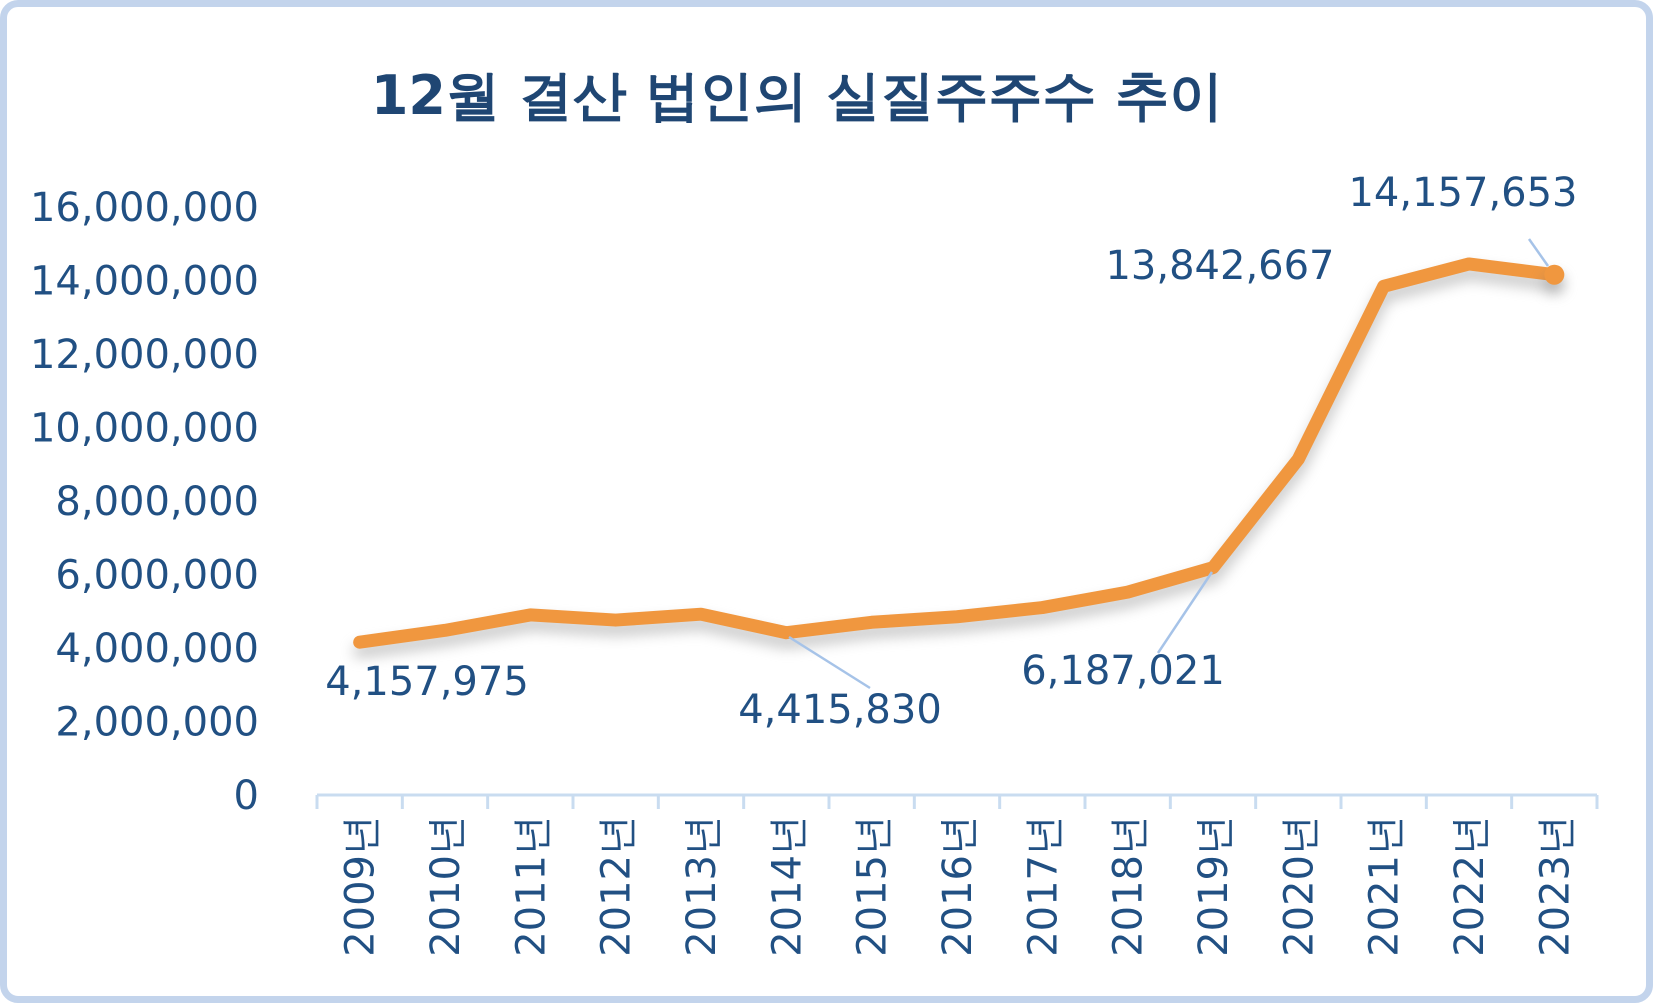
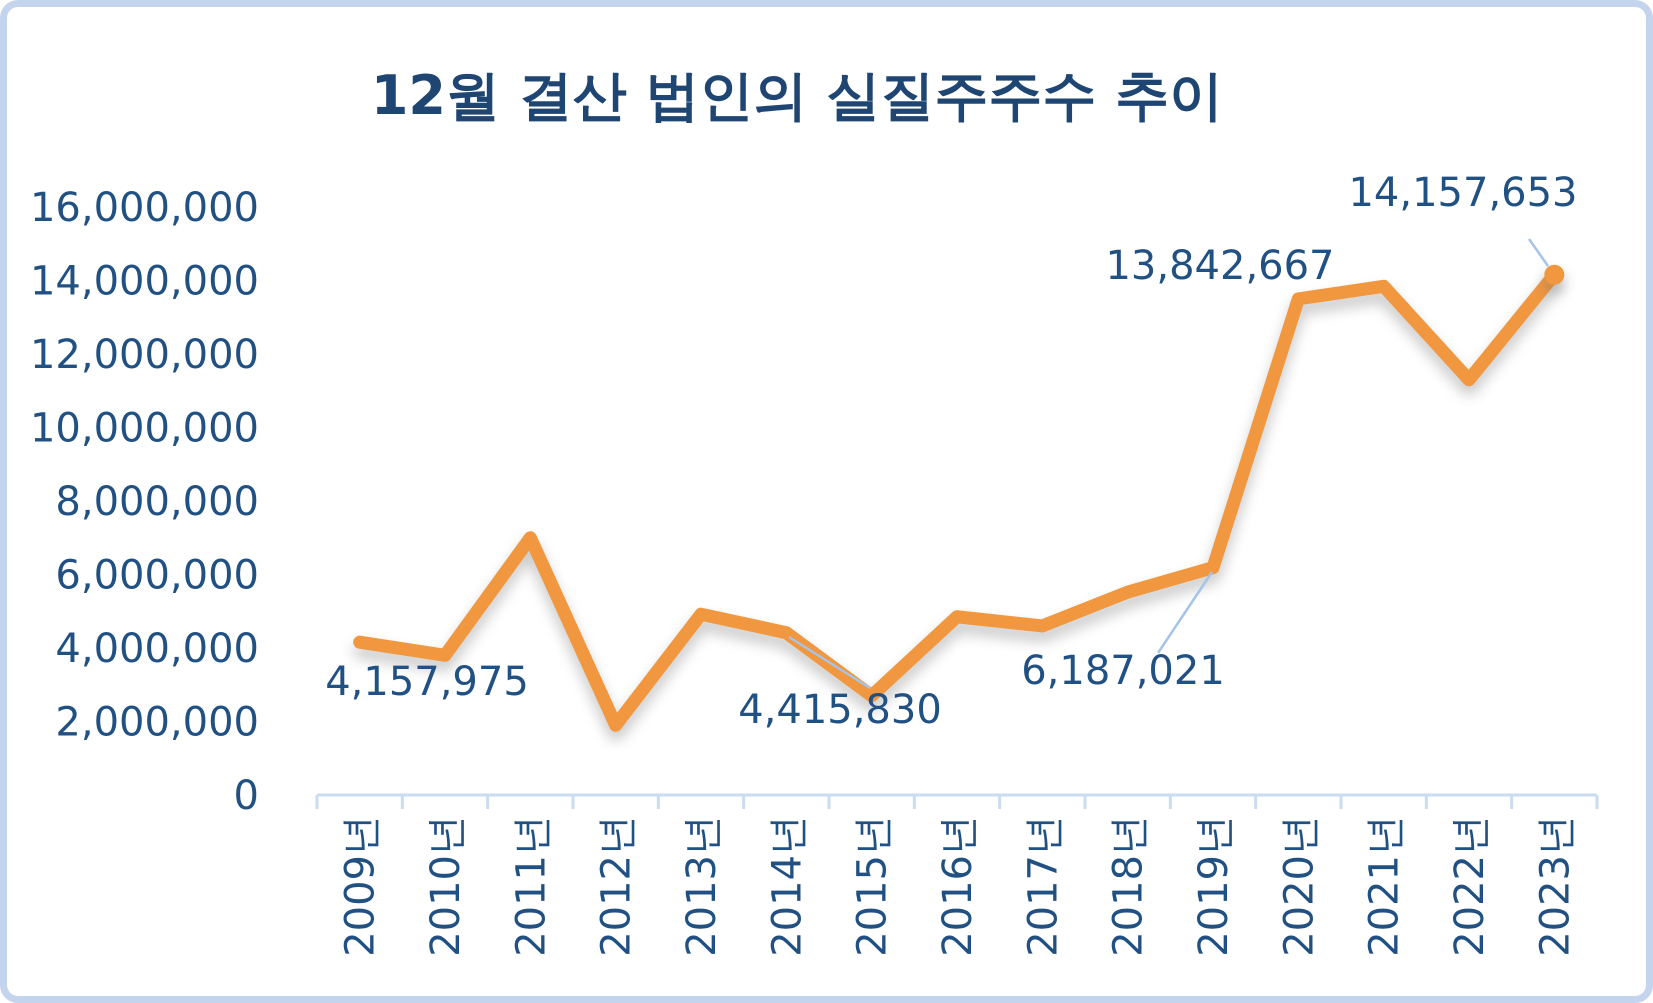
2010년: 4500000 -> 3800000
2011년: 4900000 -> 7000000
2012년: 4800000 -> 1900000
2015년: 4700000 -> 2700000
2017년: 5100000 -> 4600000
2020년: 9100000 -> 13500000
2022년: 14400000 -> 11300000
